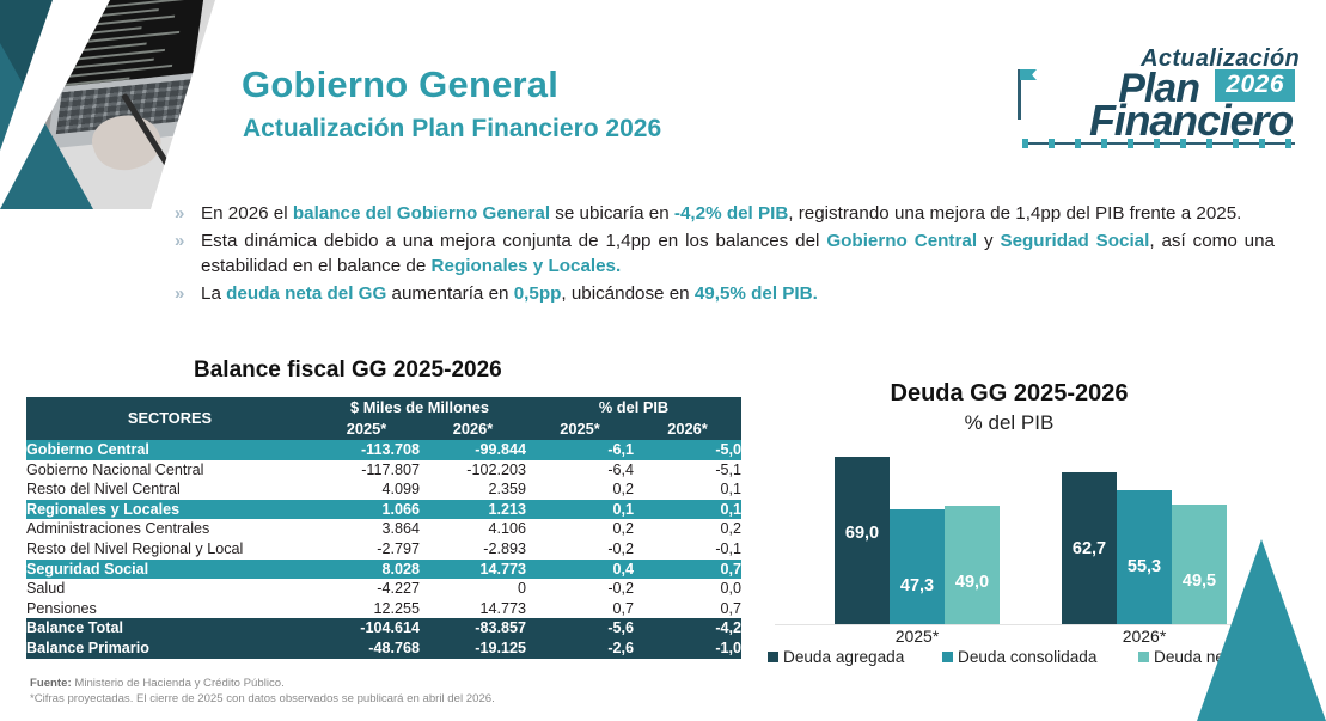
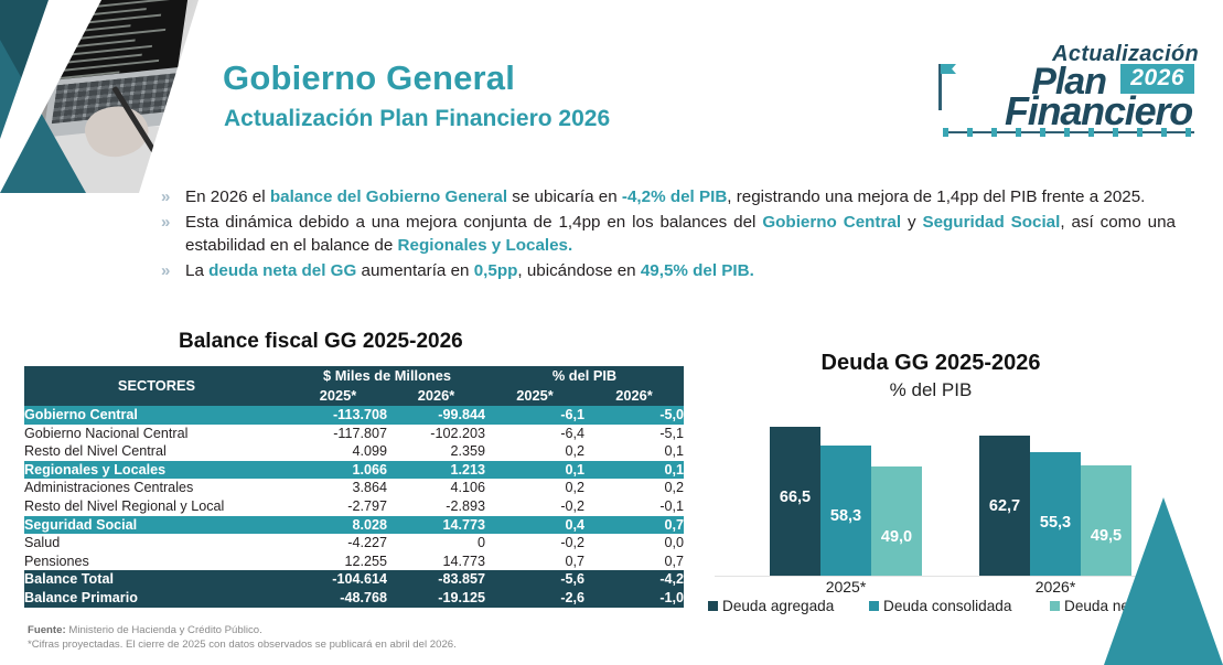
Deuda agregada/2025*: 69,0 -> 66,5
Deuda consolidada/2025*: 47,3 -> 58,3
